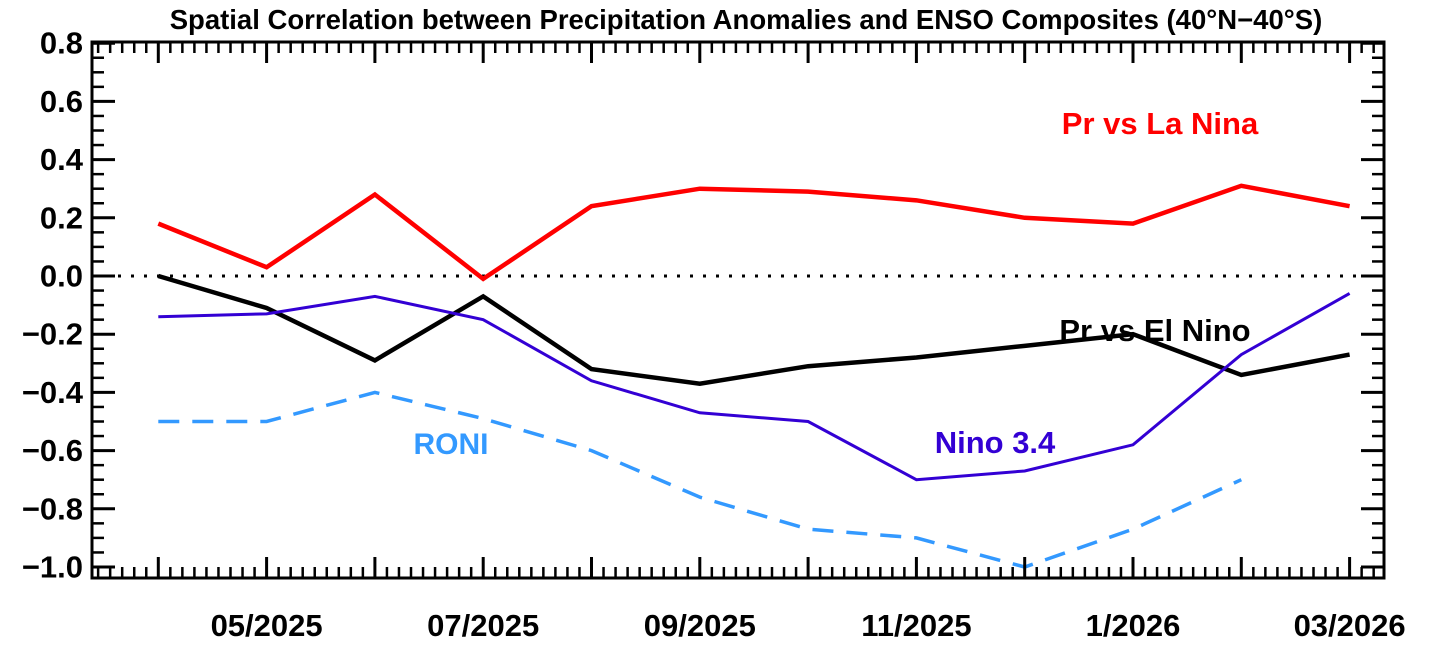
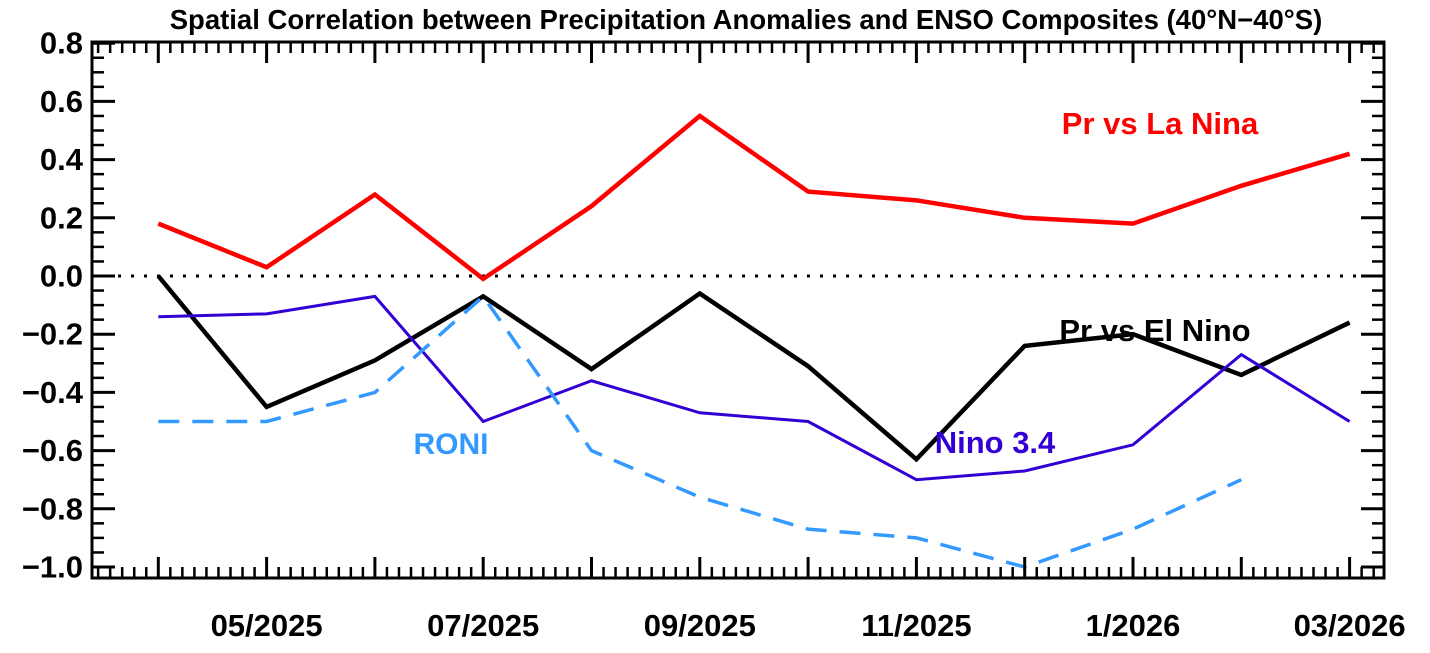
Pr vs El Nino/05/2025: -0.11 -> -0.45
Nino 3.4/07/2025: -0.15 -> -0.50
RONI/07/2025: -0.49 -> -0.07
Pr vs La Nina/09/2025: 0.30 -> 0.55
Pr vs El Nino/09/2025: -0.37 -> -0.06
Pr vs El Nino/11/2025: -0.28 -> -0.63
Pr vs La Nina/03/2026: 0.24 -> 0.42
Pr vs El Nino/03/2026: -0.27 -> -0.16
Nino 3.4/03/2026: -0.06 -> -0.50
